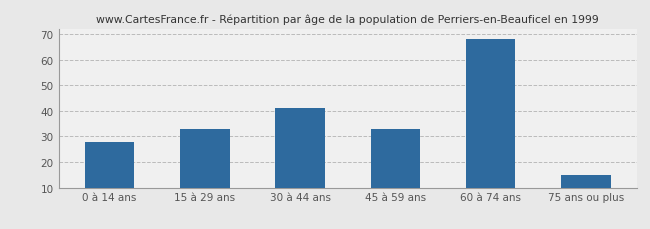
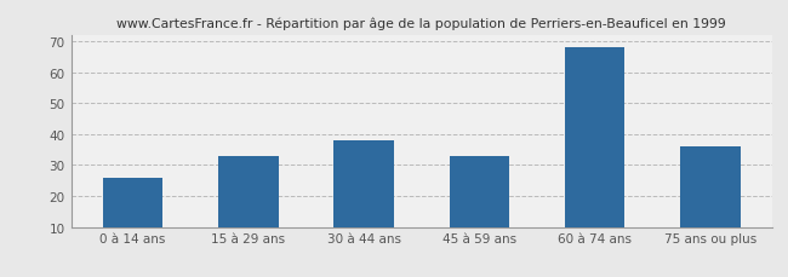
0 à 14 ans: 28 -> 26
30 à 44 ans: 41 -> 38
75 ans ou plus: 15 -> 36
